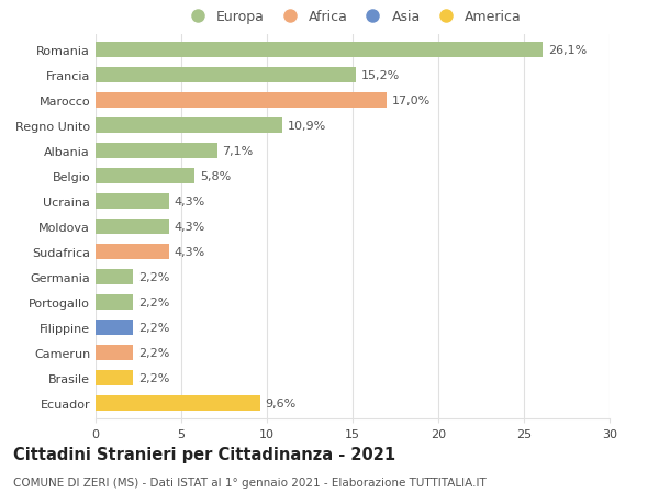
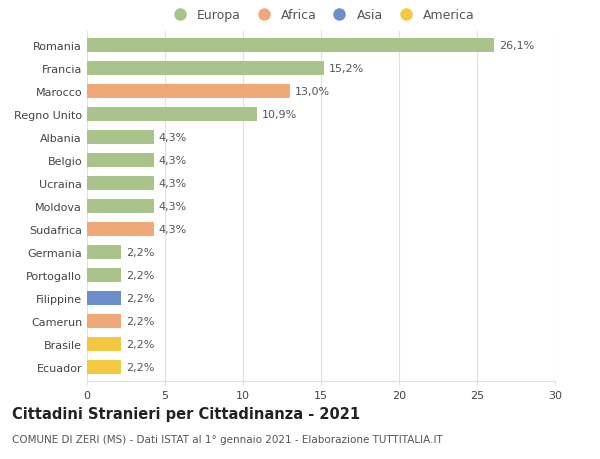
Marocco: 17,0% -> 13,0%
Albania: 7,1% -> 4,3%
Belgio: 5,8% -> 4,3%
Ecuador: 9,6% -> 2,2%
